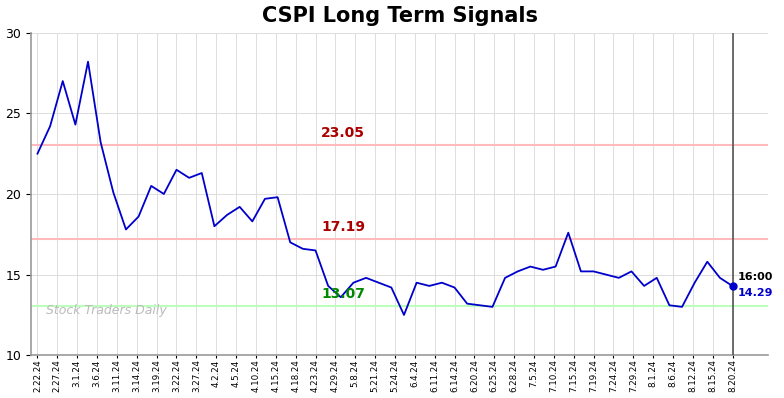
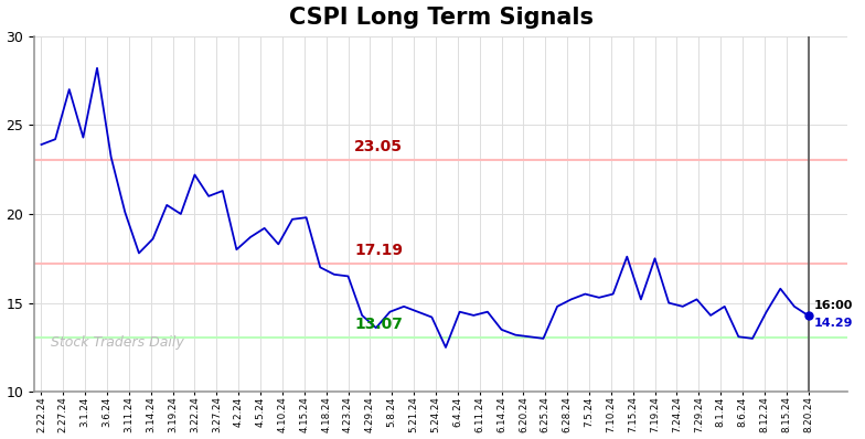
2.22.24: 22.5 -> 23.9
3.22.24: 21.5 -> 22.2
6.14.24: 14.2 -> 13.5
7.19.24: 15.2 -> 17.5
